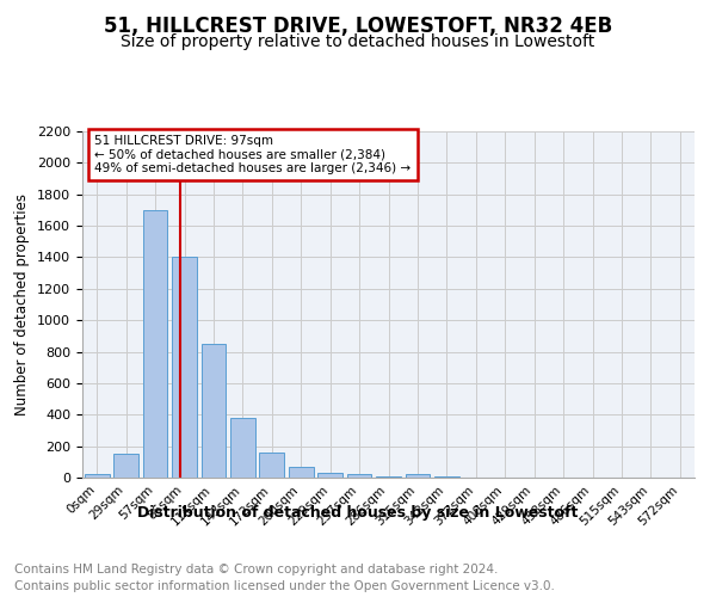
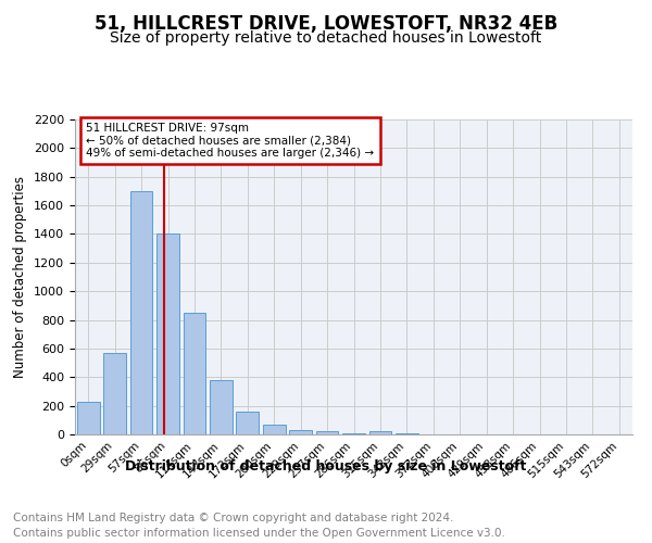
0sqm: 20 -> 230
29sqm: 150 -> 570
